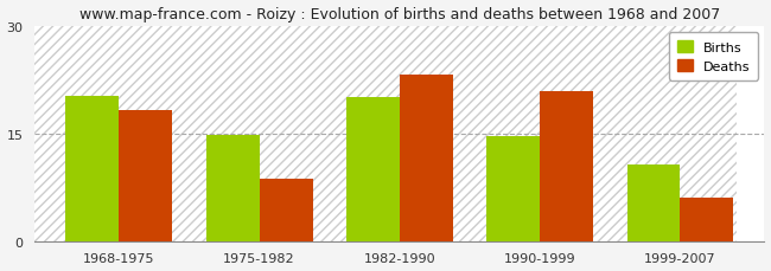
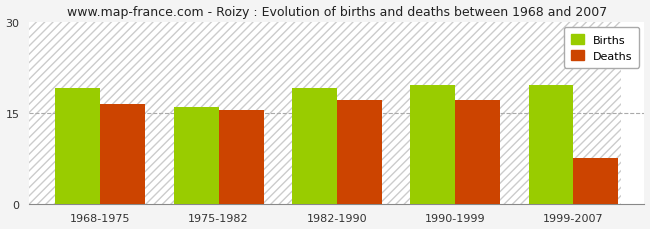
Births/1968-1975: 20.2 -> 19.0
Deaths/1968-1975: 18.2 -> 16.5
Births/1975-1982: 14.8 -> 16.0
Deaths/1975-1982: 8.6 -> 15.5
Births/1982-1990: 20.0 -> 19.0
Deaths/1982-1990: 23.2 -> 17.0
Births/1990-1999: 14.6 -> 19.5
Deaths/1990-1999: 20.8 -> 17.0
Births/1999-2007: 10.6 -> 19.5
Deaths/1999-2007: 6.0 -> 7.5
